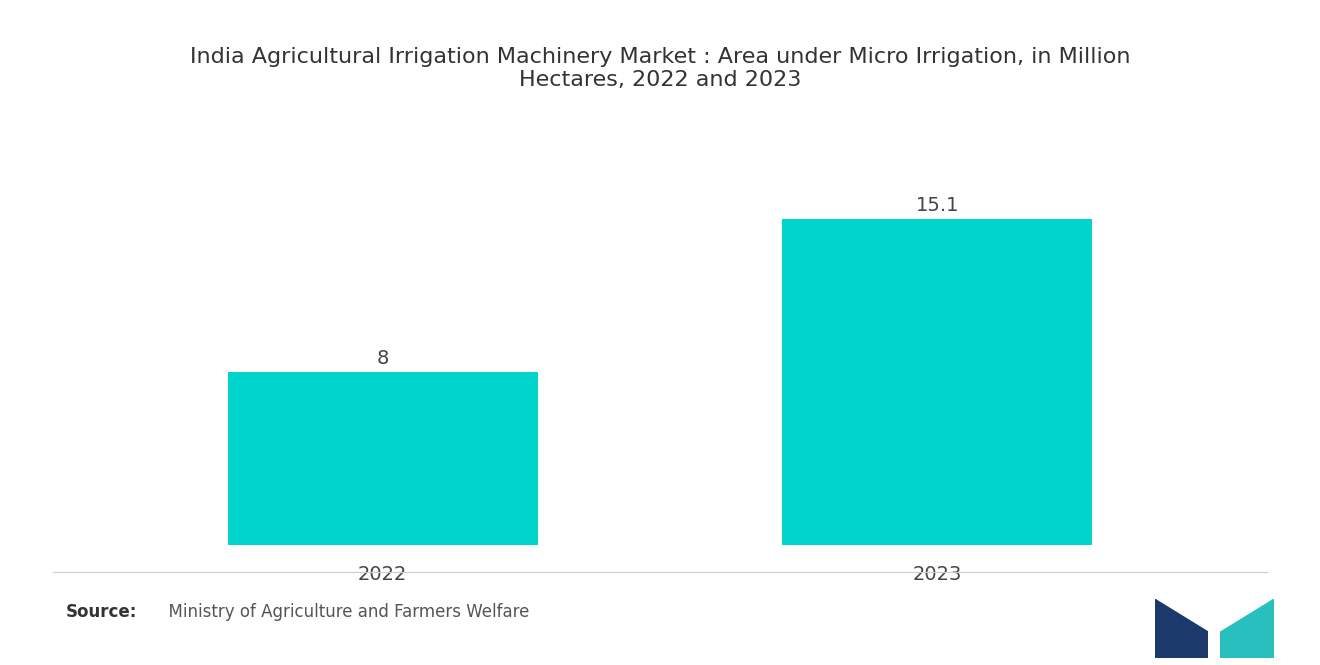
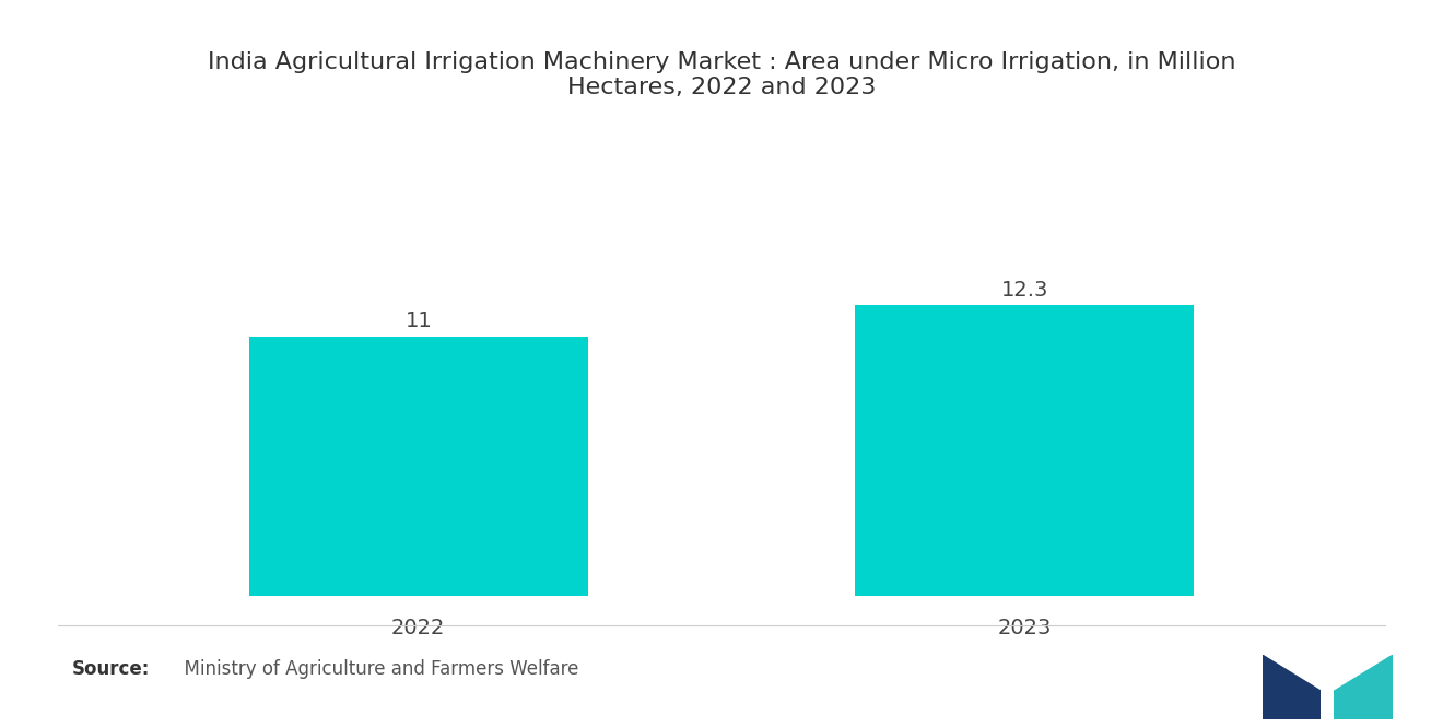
2022: 8 -> 11
2023: 15.1 -> 12.3
